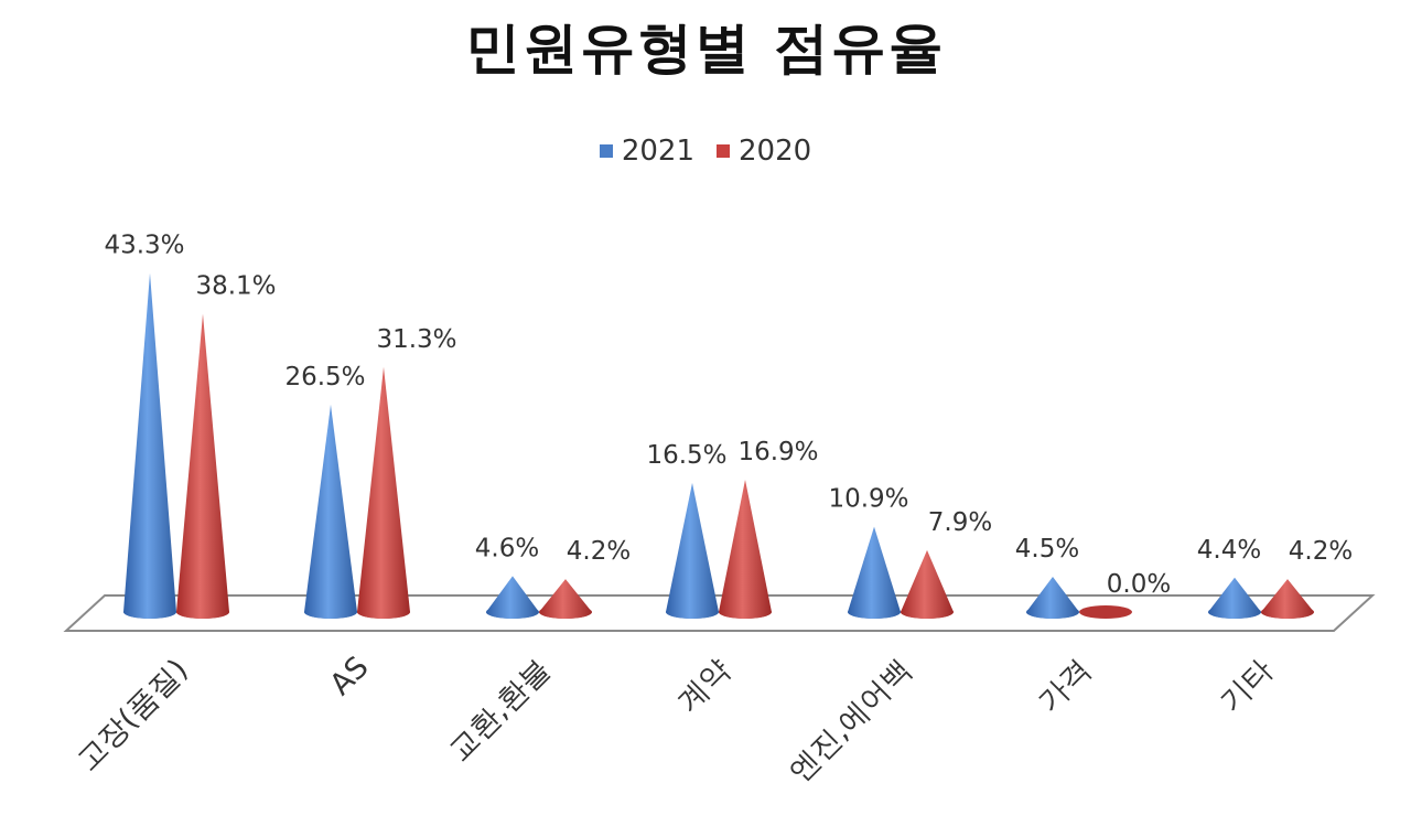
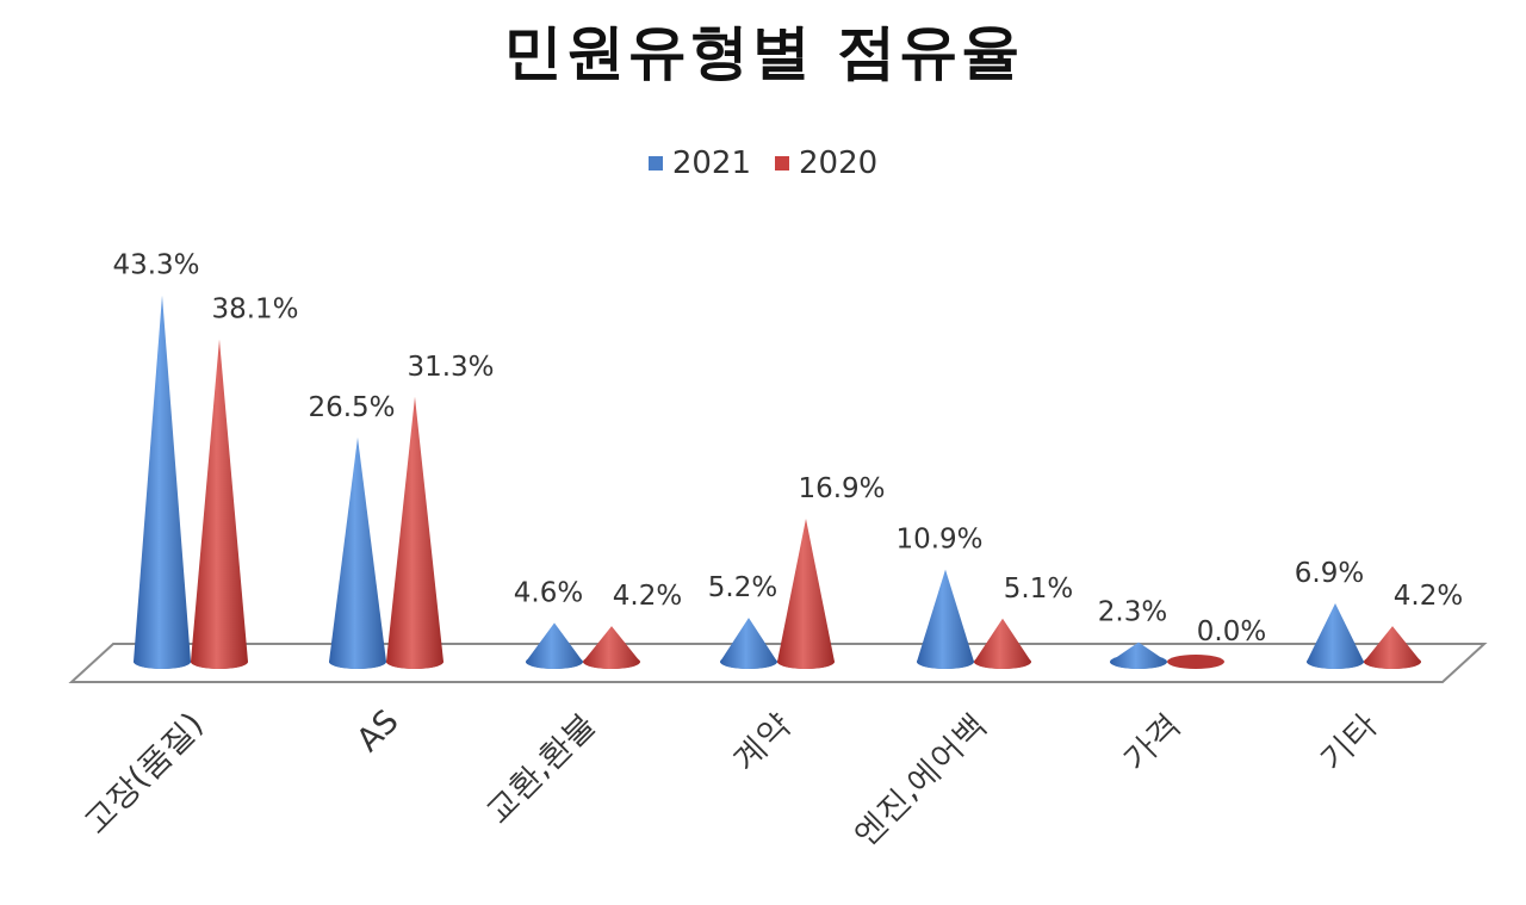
2021/계약: 16.5% -> 5.2%
2020/엔진,에어백: 7.9% -> 5.1%
2021/가격: 4.5% -> 2.3%
2021/기타: 4.4% -> 6.9%
